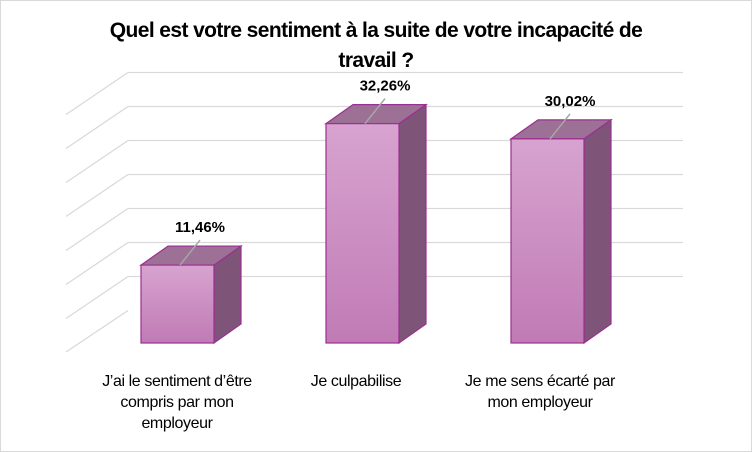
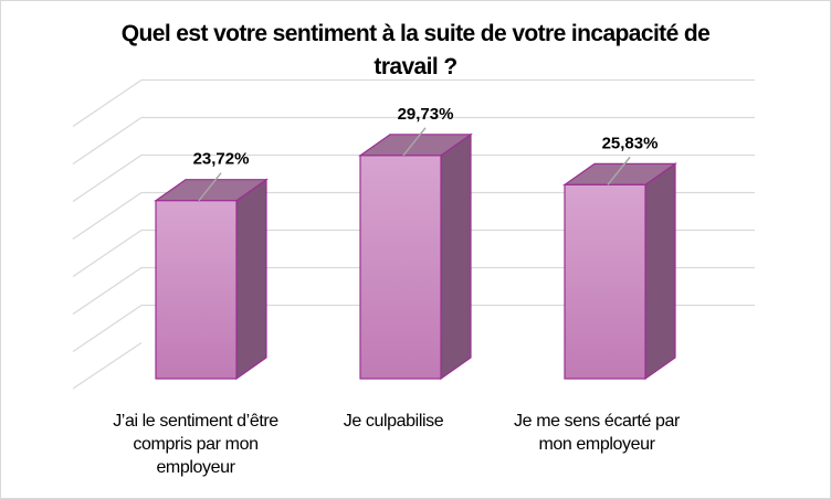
J’ai le sentiment d’être compris par mon employeur: 11,46% -> 23,72%
Je culpabilise: 32,26% -> 29,73%
Je me sens écarté par mon employeur: 30,02% -> 25,83%
